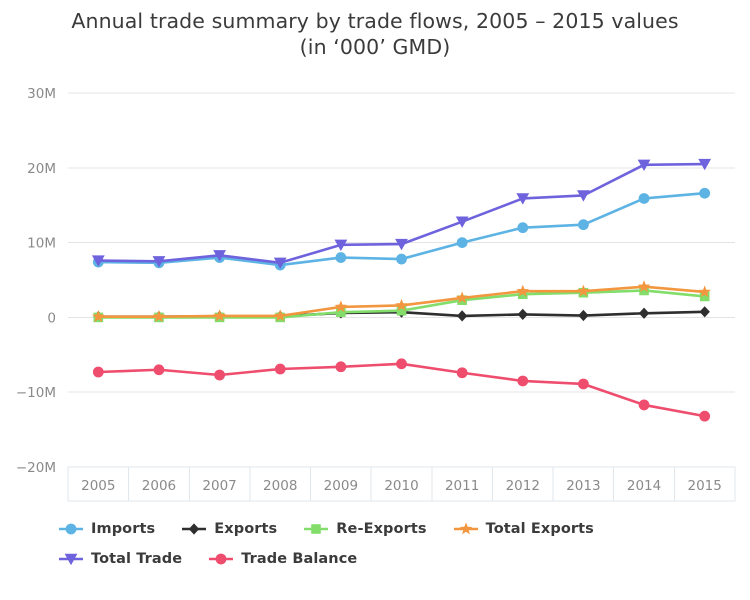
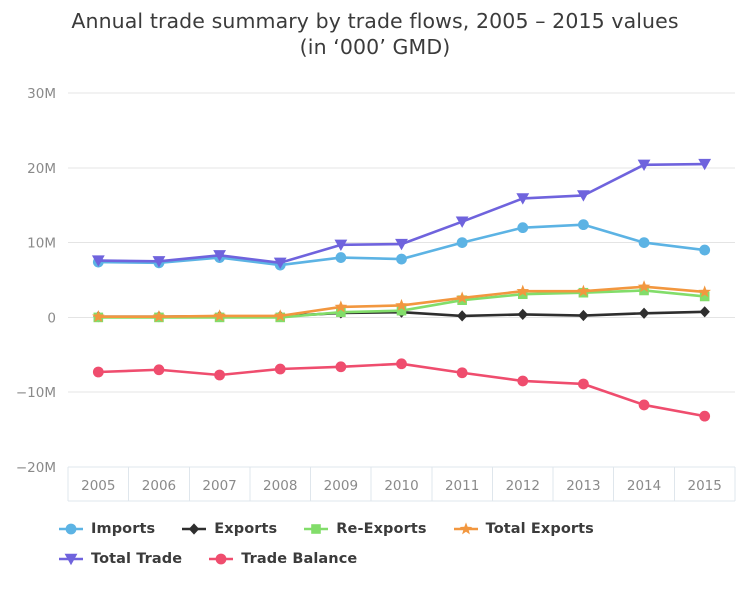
Imports/2014: 16M -> 10M
Imports/2015: 17M -> 9M
